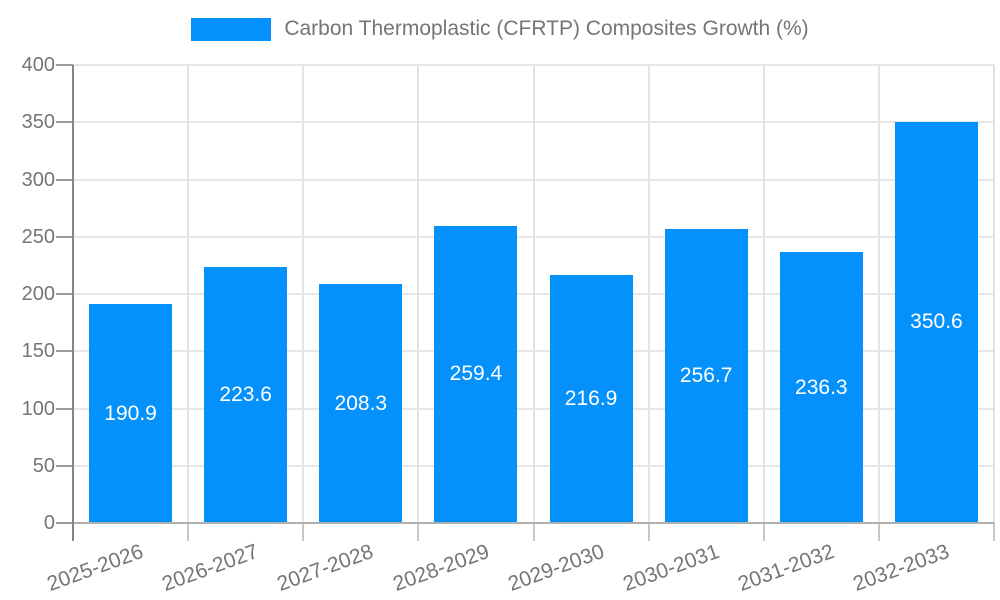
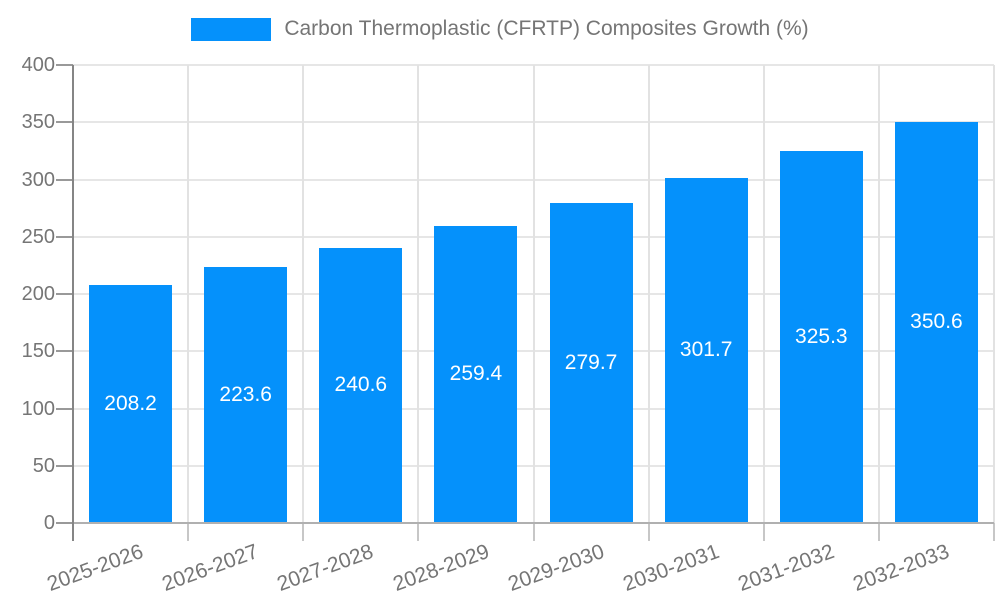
2025-2026: 190.9 -> 208.2
2027-2028: 208.3 -> 240.6
2029-2030: 216.9 -> 279.7
2030-2031: 256.7 -> 301.7
2031-2032: 236.3 -> 325.3
